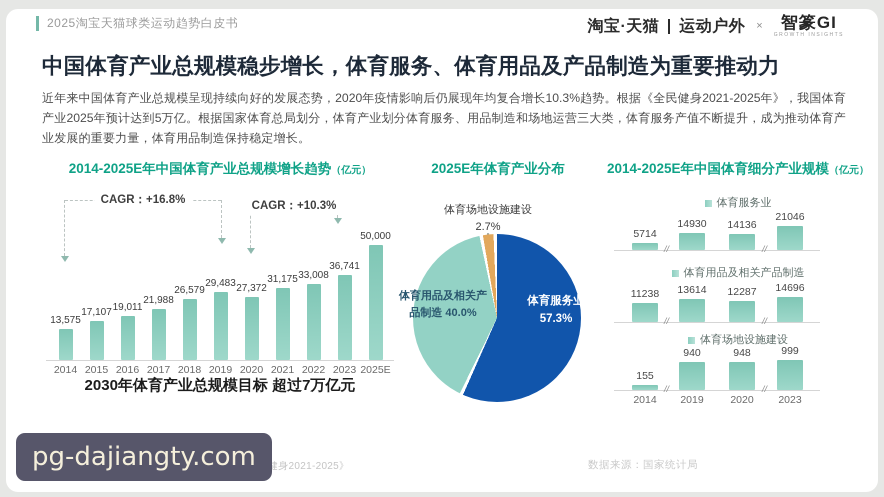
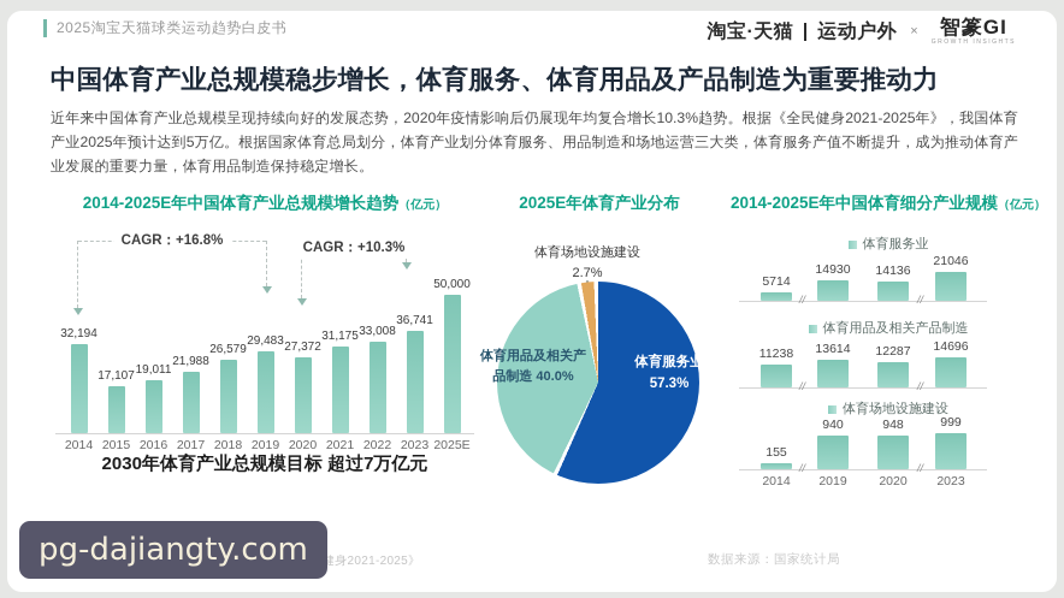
2014-2025E年中国体育产业总规模增长趋势/2014: 13,575 -> 32,194
